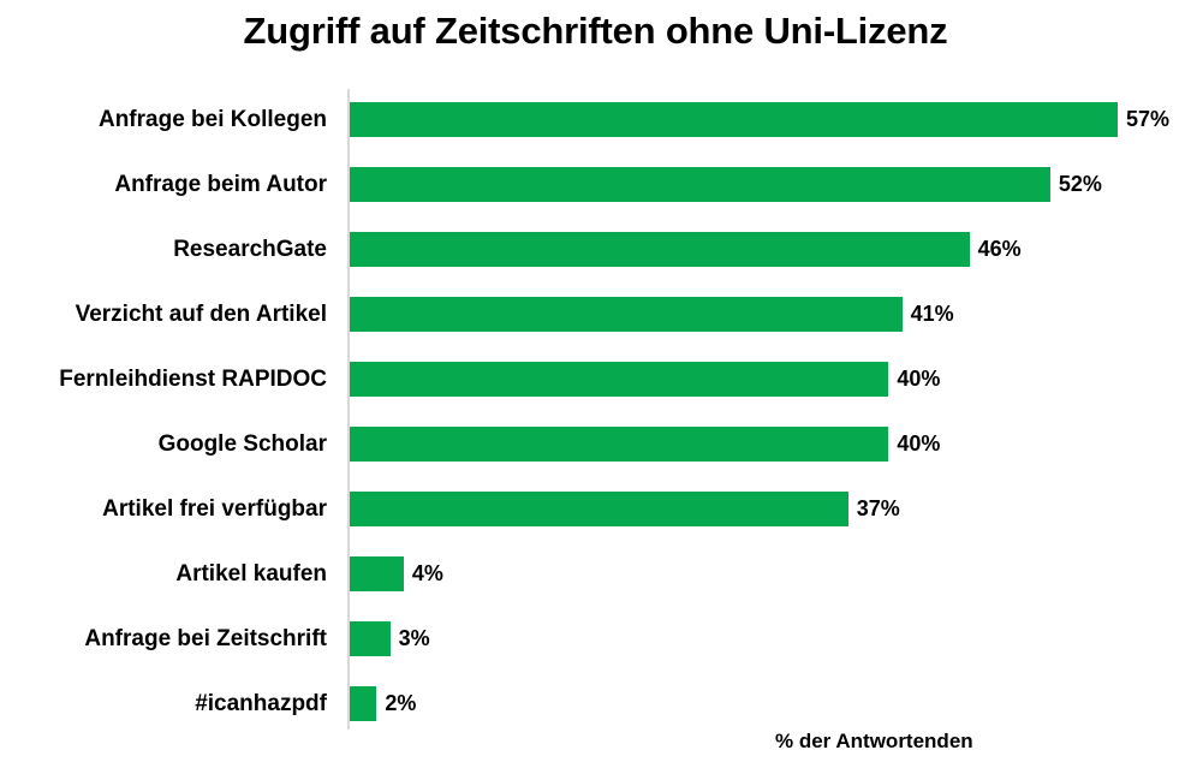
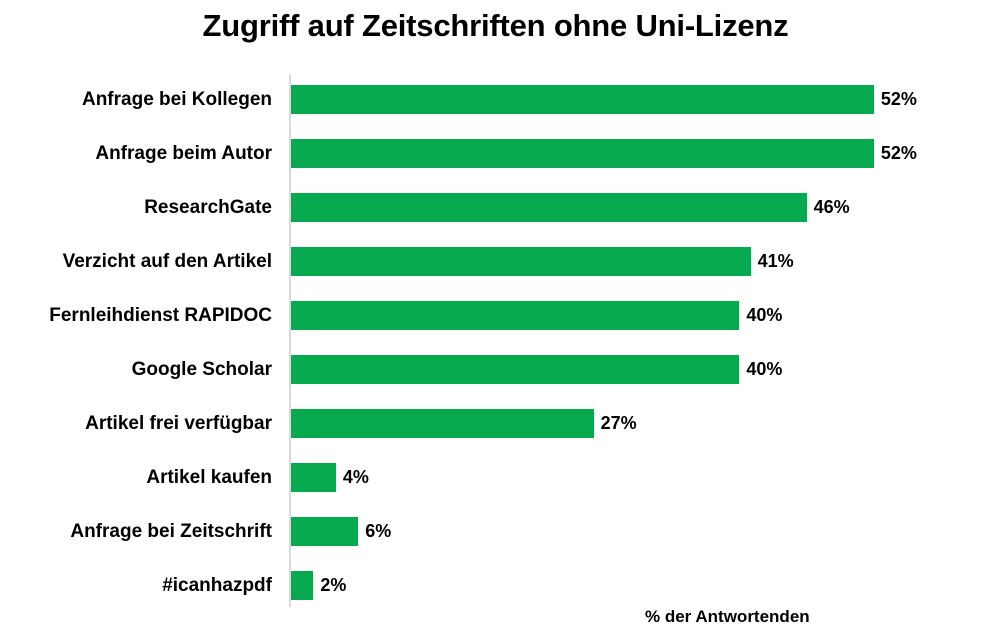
Anfrage bei Kollegen: 57% -> 52%
Artikel frei verfügbar: 37% -> 27%
Anfrage bei Zeitschrift: 3% -> 6%
